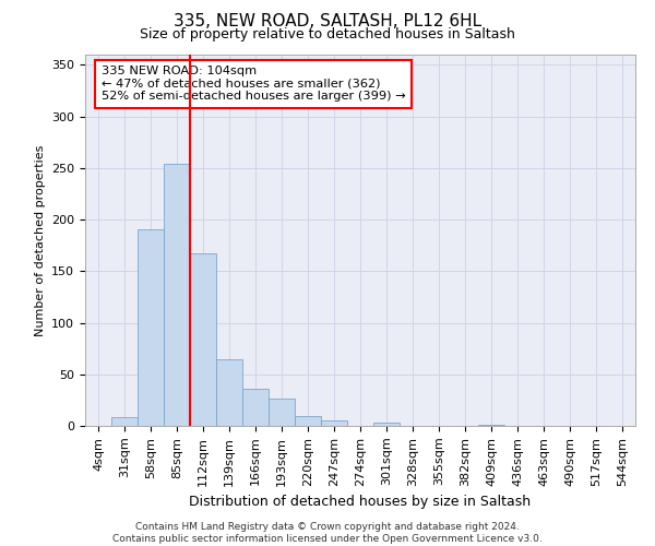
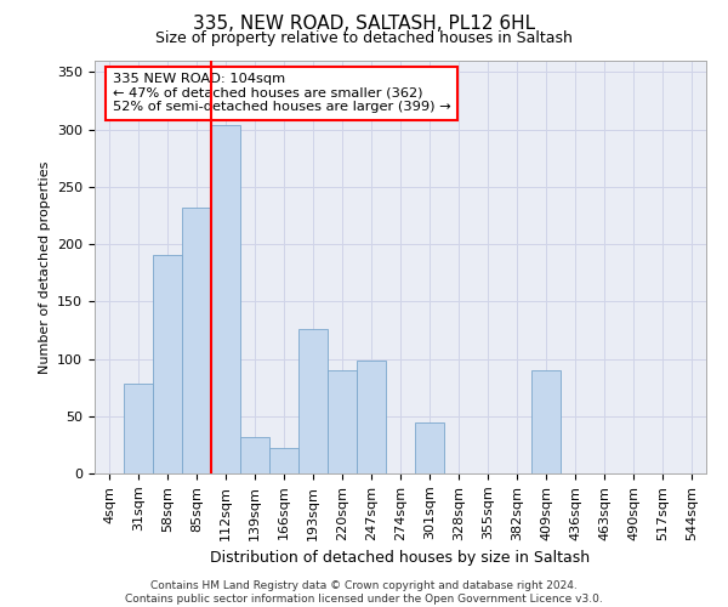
31sqm: 9 -> 78
85sqm: 254 -> 232
112sqm: 167 -> 304
139sqm: 65 -> 32
166sqm: 36 -> 22
193sqm: 27 -> 126
220sqm: 10 -> 90
247sqm: 5 -> 98
301sqm: 3 -> 44
409sqm: 1 -> 90
